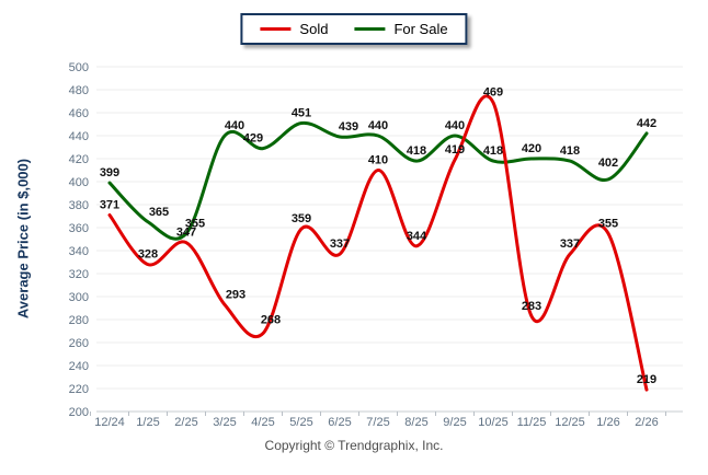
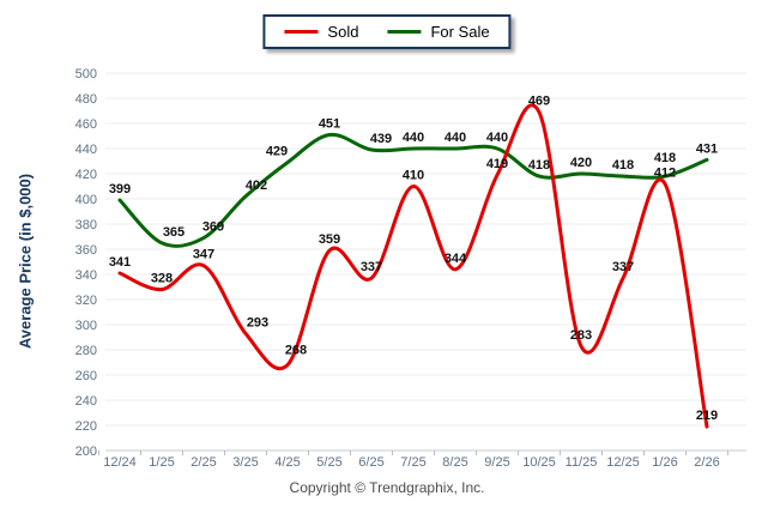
Sold/12/24: 371 -> 341
For Sale/2/25: 355 -> 369
For Sale/3/25: 440 -> 402
For Sale/8/25: 418 -> 440
Sold/1/26: 355 -> 412
For Sale/1/26: 402 -> 418
For Sale/2/26: 442 -> 431
